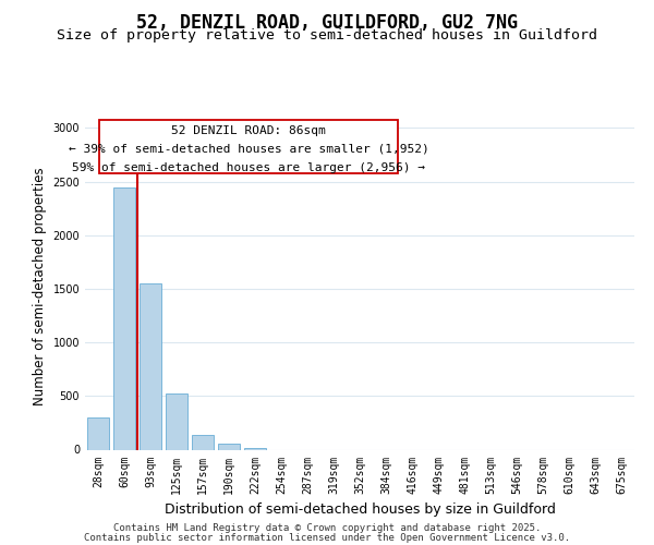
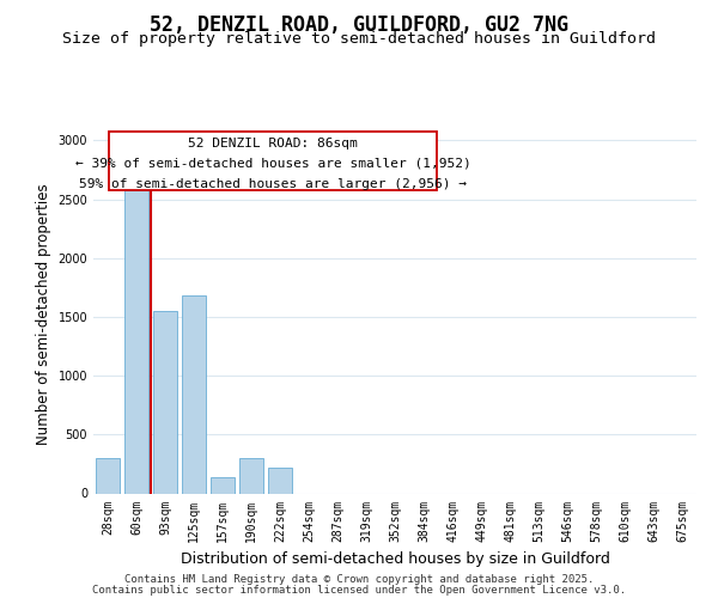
60sqm: 2450 -> 2580
125sqm: 520 -> 1680
190sqm: 60 -> 300
222sqm: 20 -> 220
